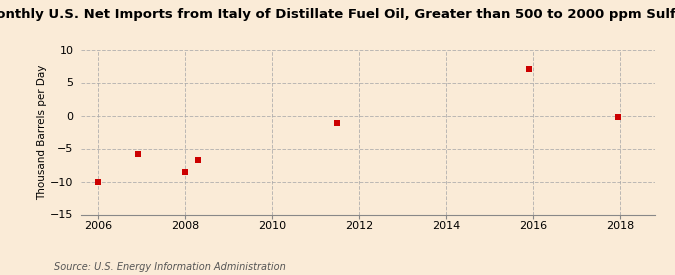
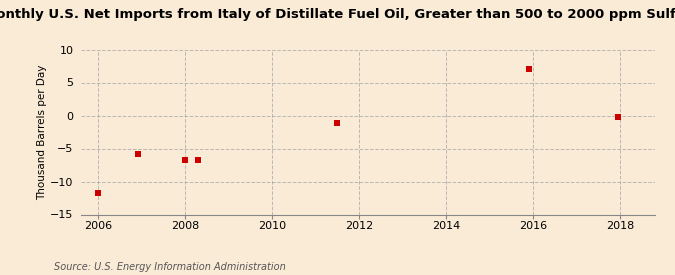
2006: -10.0 -> -11.8
2008: -8.5 -> -6.8
